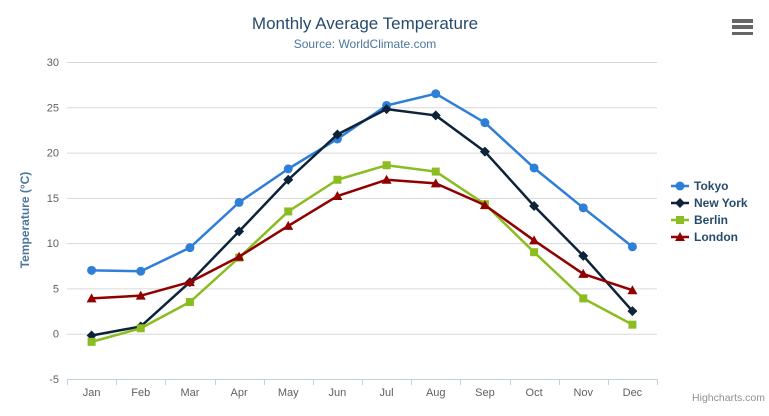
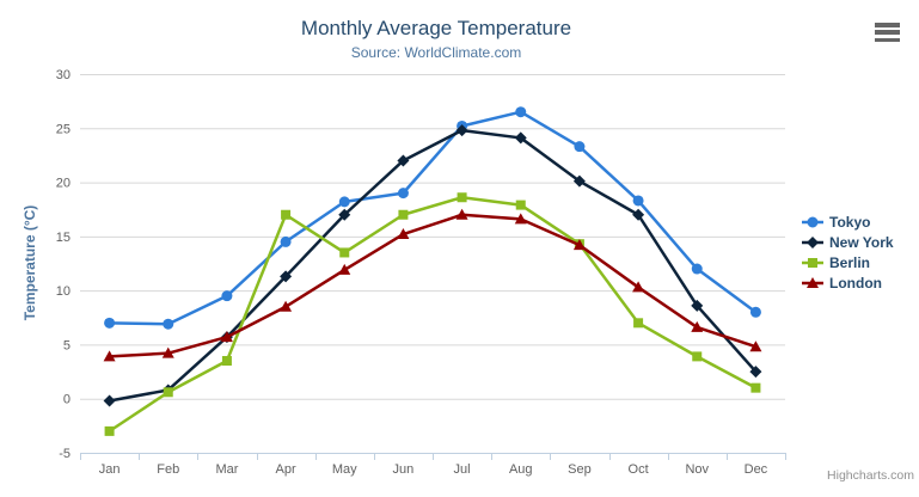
Berlin/Jan: -1 -> -3
Berlin/Apr: 8 -> 17
Tokyo/Jun: 22 -> 19
New York/Oct: 14 -> 17
Berlin/Oct: 9 -> 7
Tokyo/Nov: 14 -> 12
Tokyo/Dec: 10 -> 8
